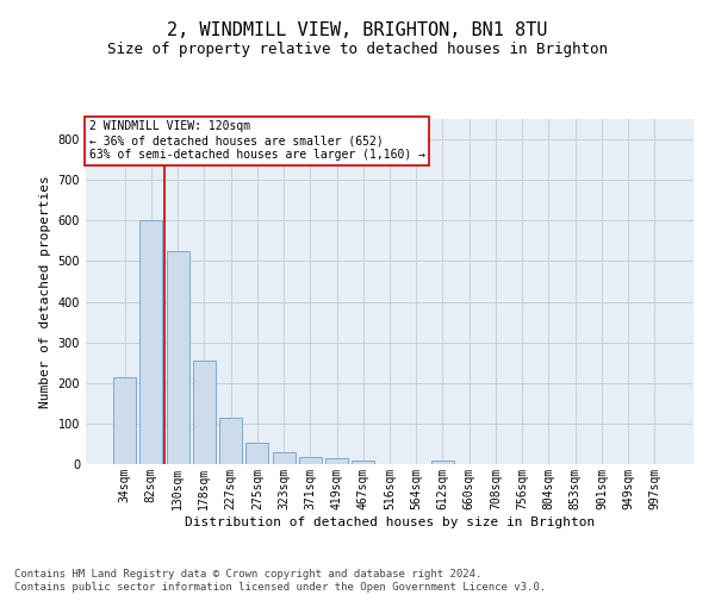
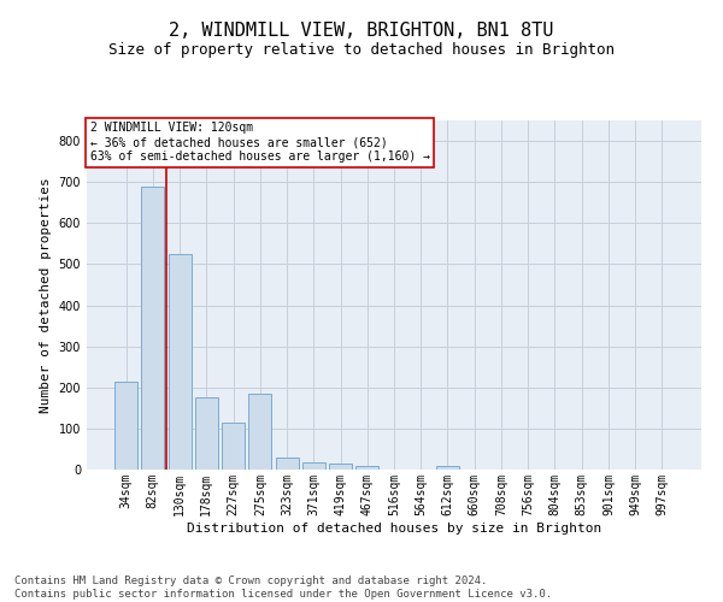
82sqm: 600 -> 690
178sqm: 255 -> 175
275sqm: 52 -> 185
